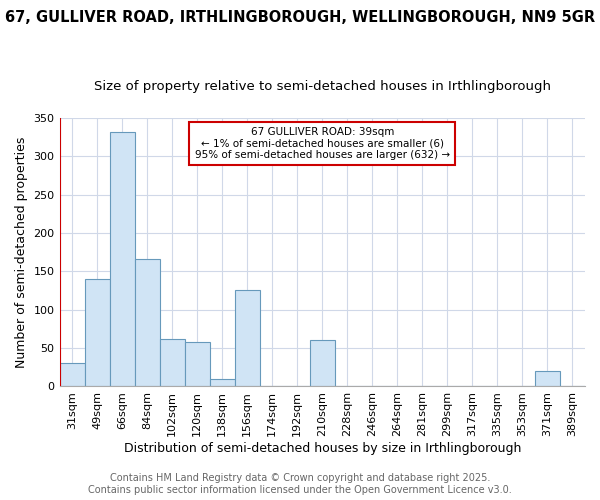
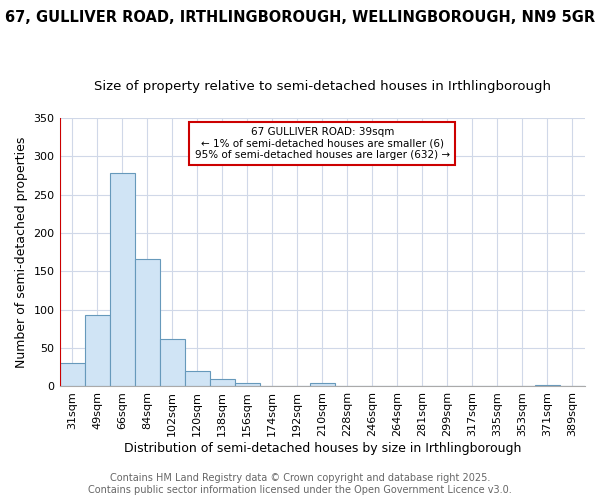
49sqm: 140 -> 93
66sqm: 332 -> 278
120sqm: 58 -> 20
156sqm: 126 -> 5
210sqm: 60 -> 4
371sqm: 20 -> 2
